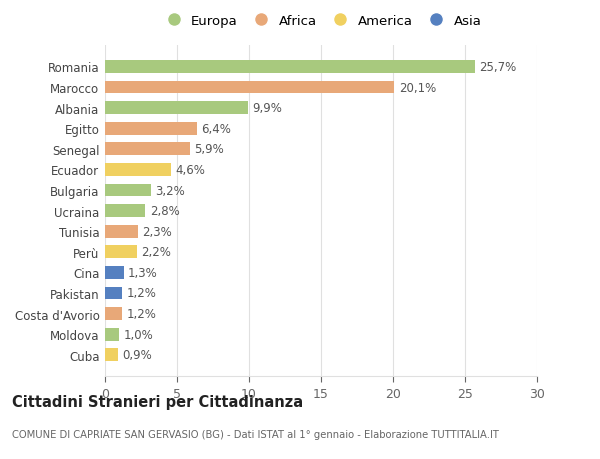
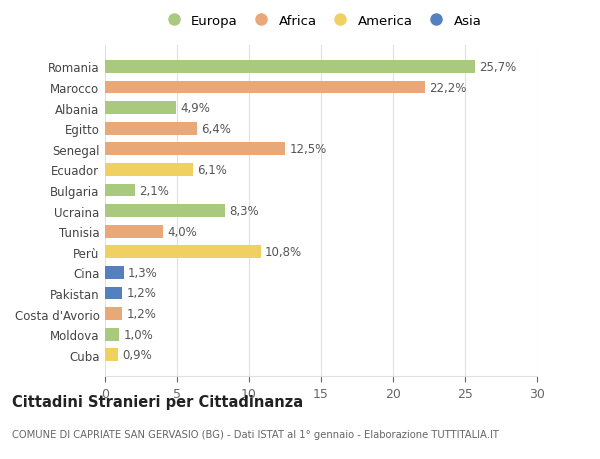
Marocco: 20,1% -> 22,2%
Albania: 9,9% -> 4,9%
Senegal: 5,9% -> 12,5%
Ecuador: 4,6% -> 6,1%
Bulgaria: 3,2% -> 2,1%
Ucraina: 2,8% -> 8,3%
Tunisia: 2,3% -> 4,0%
Perù: 2,2% -> 10,8%
